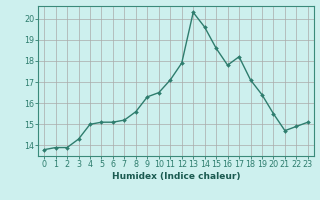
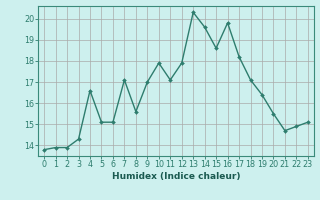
4: 15.0 -> 16.6
7: 15.2 -> 17.1
9: 16.3 -> 17.0
10: 16.5 -> 17.9
16: 17.8 -> 19.8
